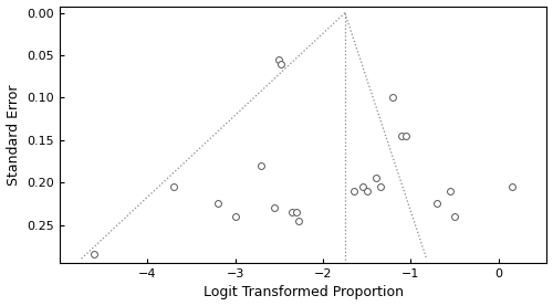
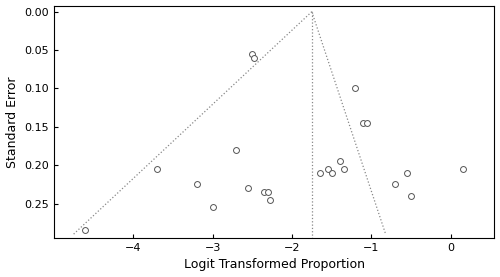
−3: 0.240 -> 0.255
